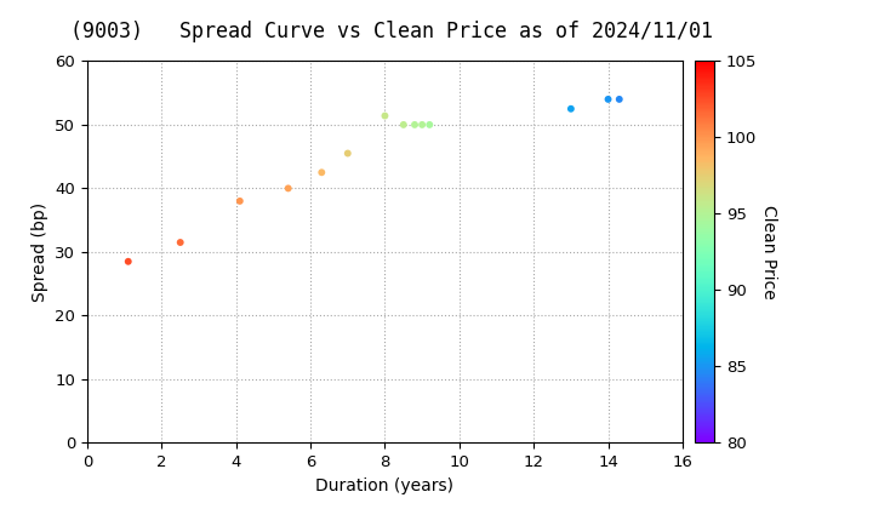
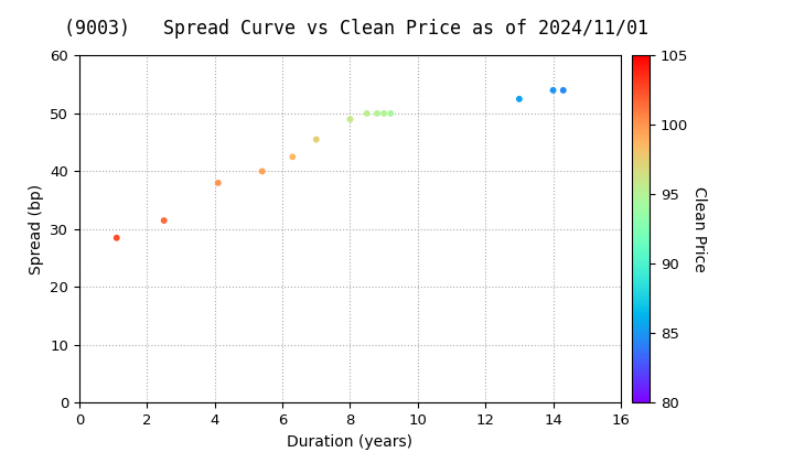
8: 51.4 -> 49.0
